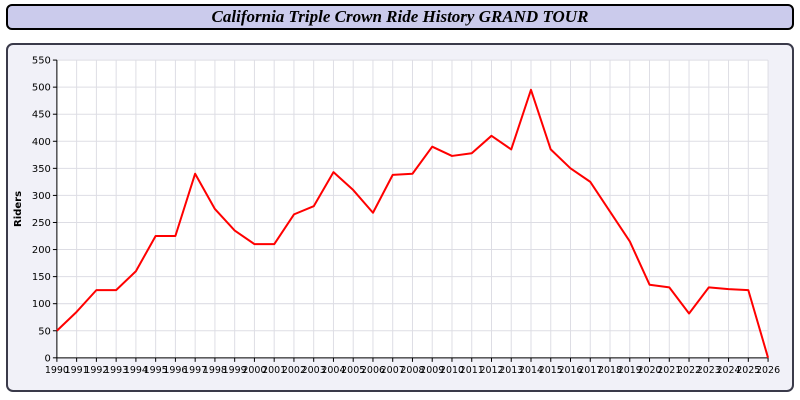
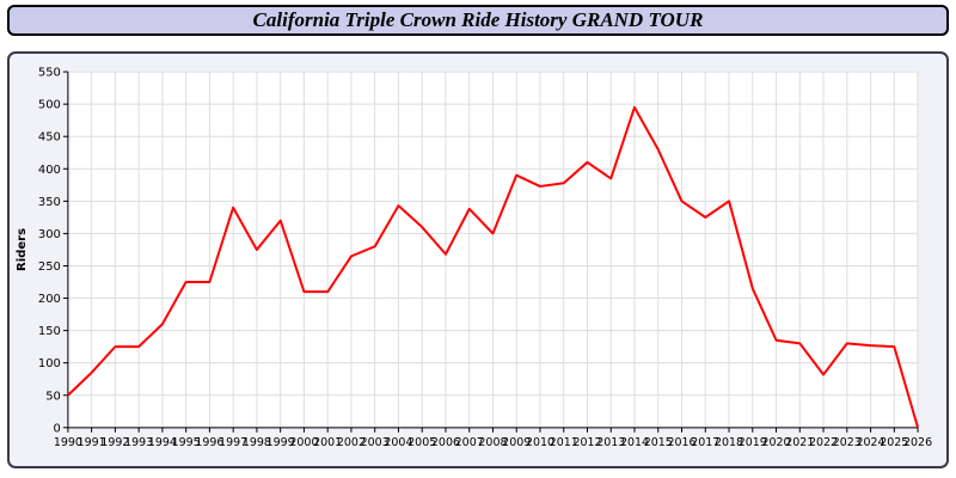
1999: 240 -> 320
2008: 340 -> 300
2015: 380 -> 430
2018: 270 -> 350
